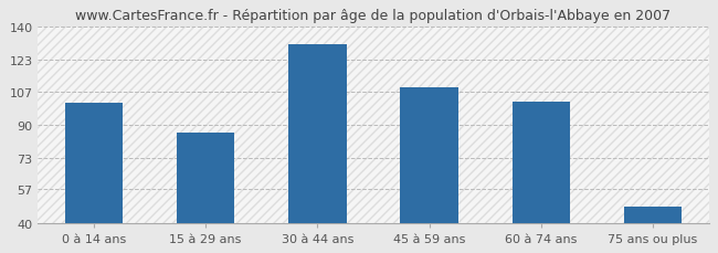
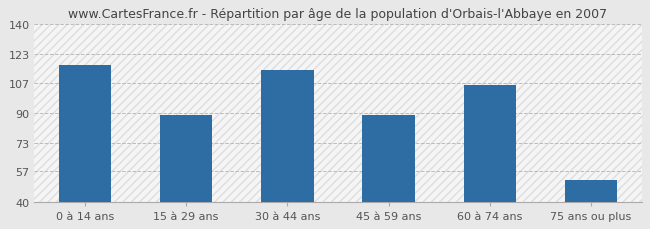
0 à 14 ans: 101 -> 117
15 à 29 ans: 86 -> 89
30 à 44 ans: 131 -> 114
45 à 59 ans: 109 -> 89
60 à 74 ans: 102 -> 106
75 ans ou plus: 48 -> 52
